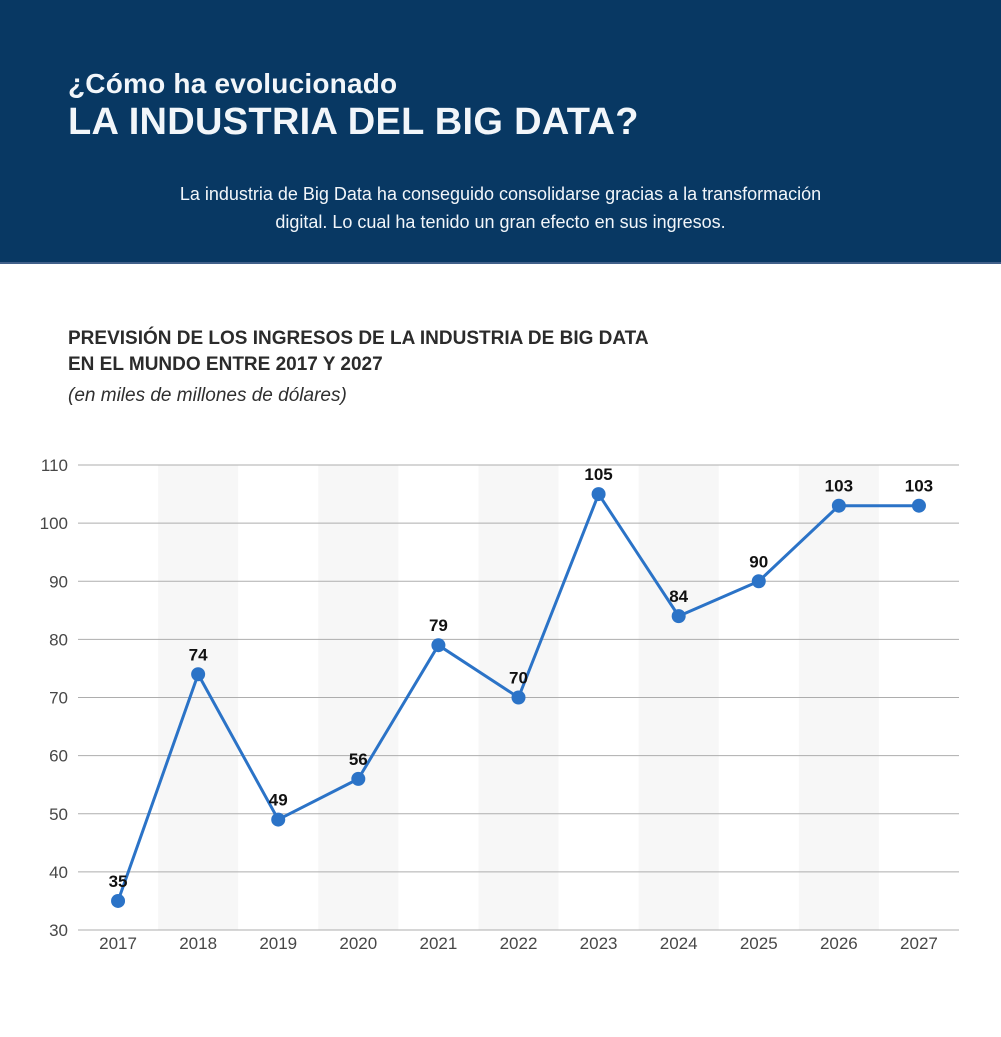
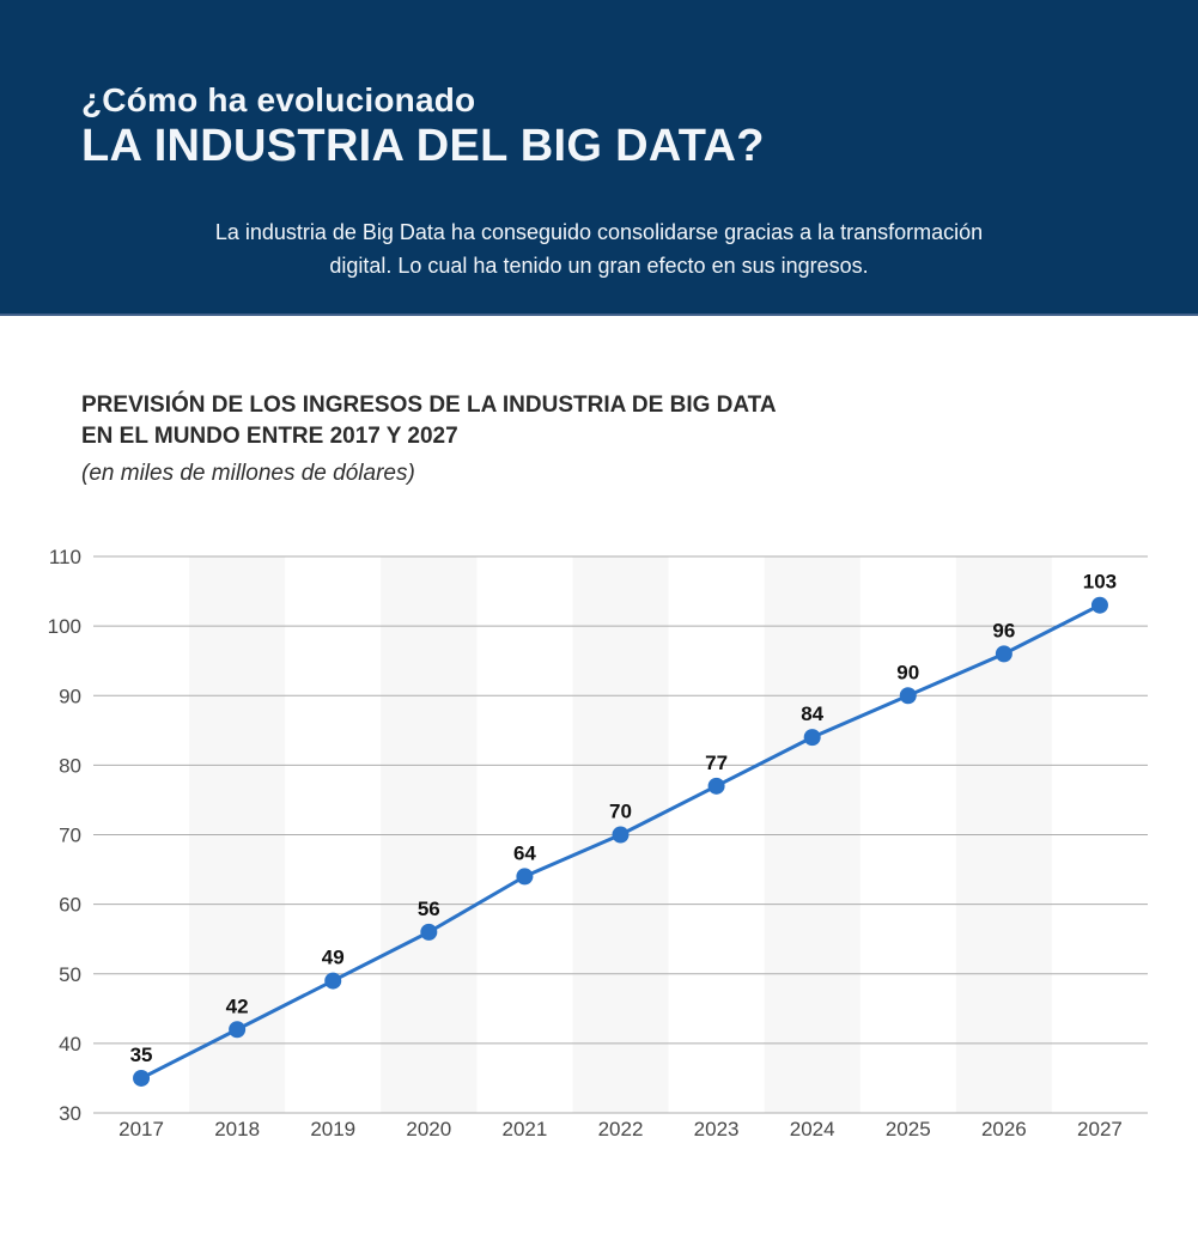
2018: 74 -> 42
2021: 79 -> 64
2023: 105 -> 77
2026: 103 -> 96
